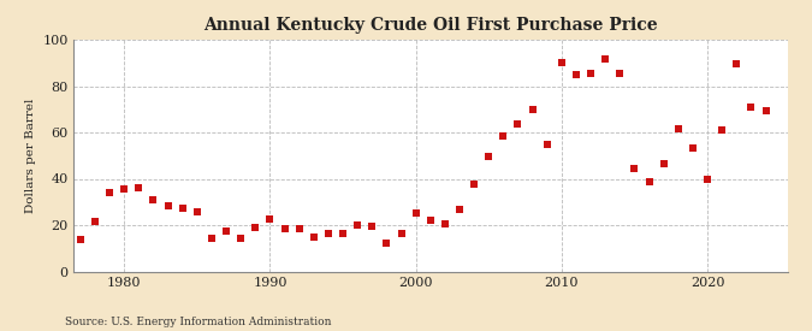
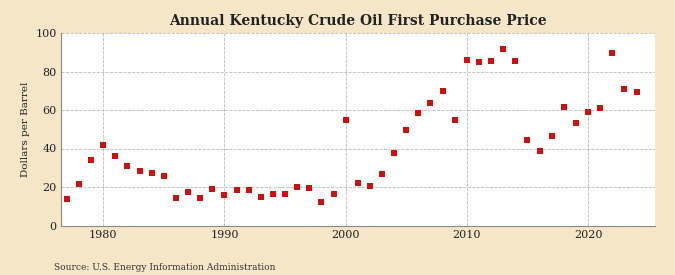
1980: 36 -> 42
1990: 22 -> 16
2000: 25 -> 55
2010: 90 -> 86
2020: 40 -> 59
